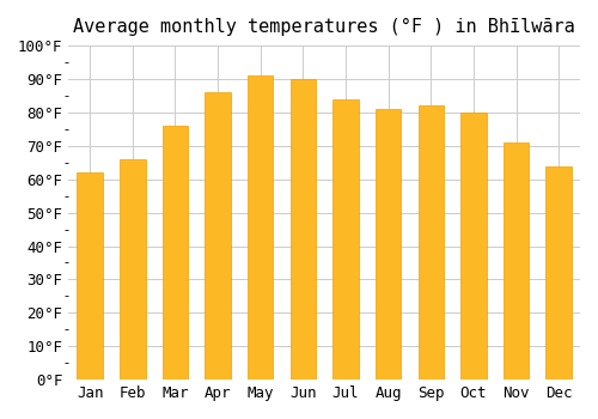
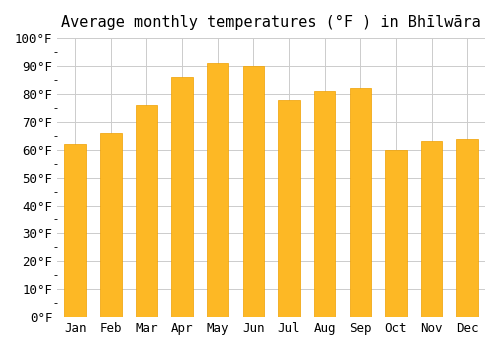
Jul: 84°F -> 78°F
Oct: 80°F -> 60°F
Nov: 71°F -> 63°F
